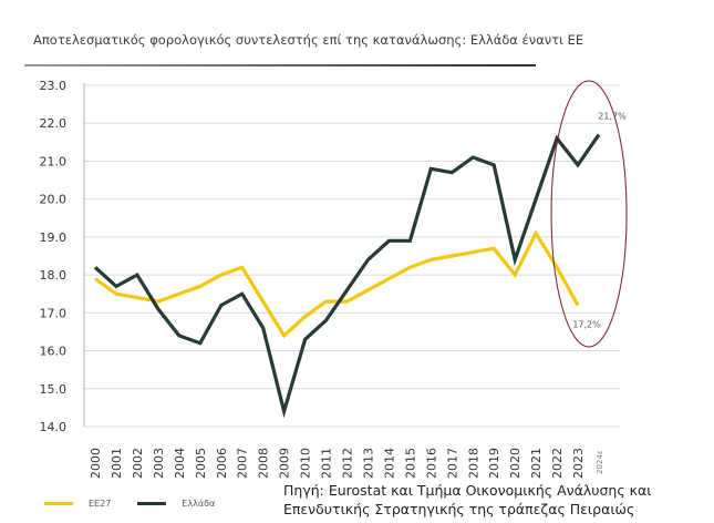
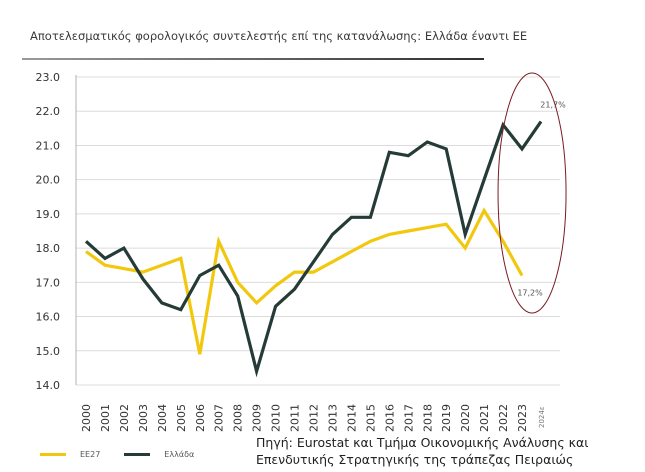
ΕΕ27/2006: 18.0 -> 14.9
ΕΕ27/2008: 17.3 -> 17.0
